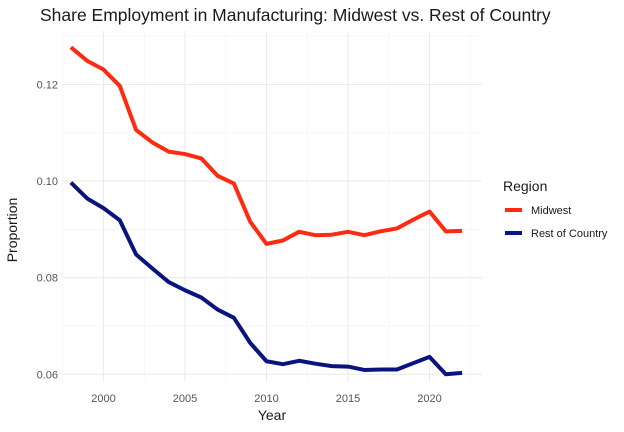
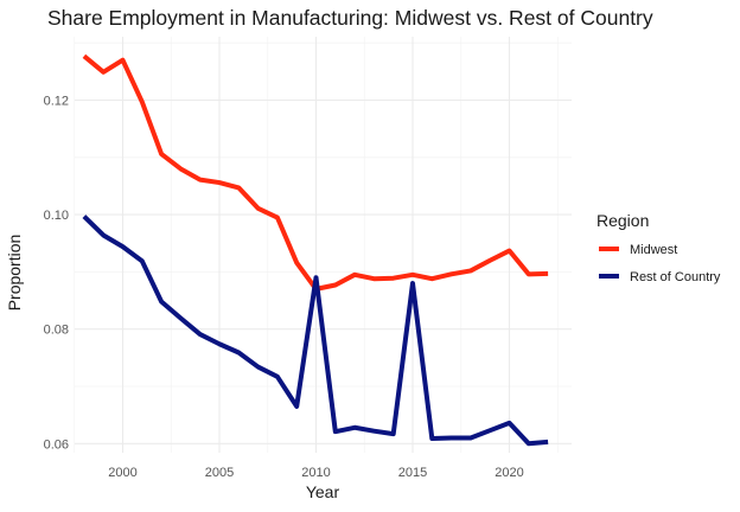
Midwest/2000: 0.123 -> 0.127
Rest of Country/2010: 0.063 -> 0.089
Rest of Country/2015: 0.062 -> 0.088
